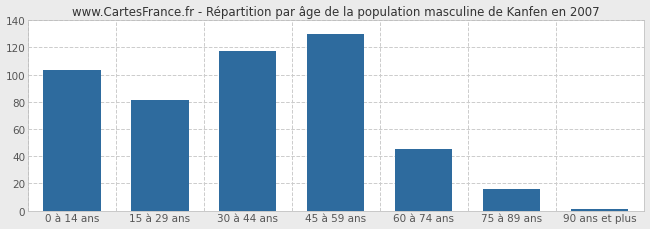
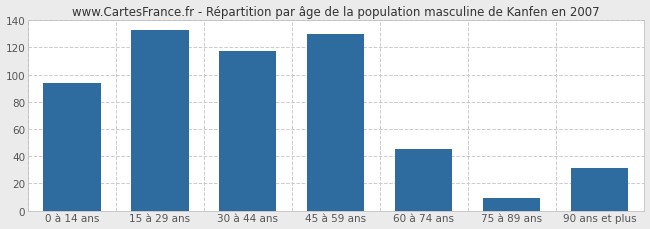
0 à 14 ans: 103 -> 94
15 à 29 ans: 81 -> 133
75 à 89 ans: 16 -> 9
90 ans et plus: 1 -> 31
